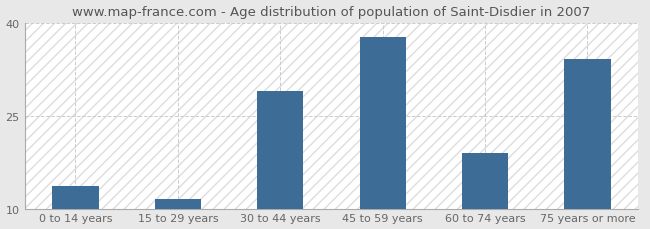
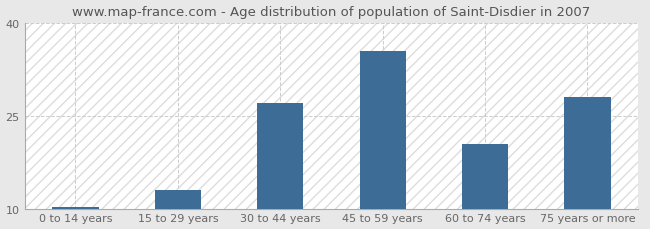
0 to 14 years: 13.6 -> 10.3
15 to 29 years: 11.6 -> 13.0
30 to 44 years: 29.0 -> 27.0
45 to 59 years: 37.8 -> 35.5
60 to 74 years: 19.0 -> 20.5
75 years or more: 34.2 -> 28.0
